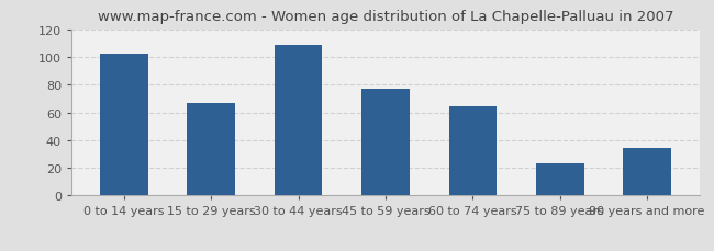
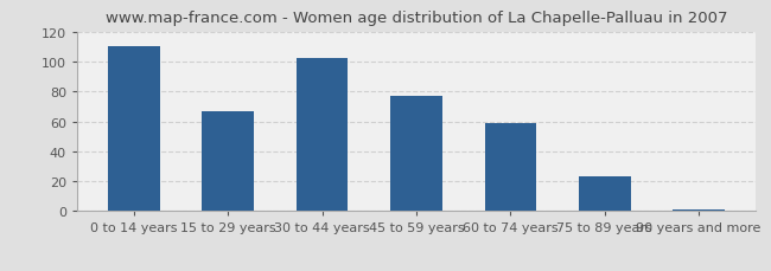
0 to 14 years: 102 -> 110
30 to 44 years: 109 -> 102
60 to 74 years: 64 -> 59
90 years and more: 34 -> 1
